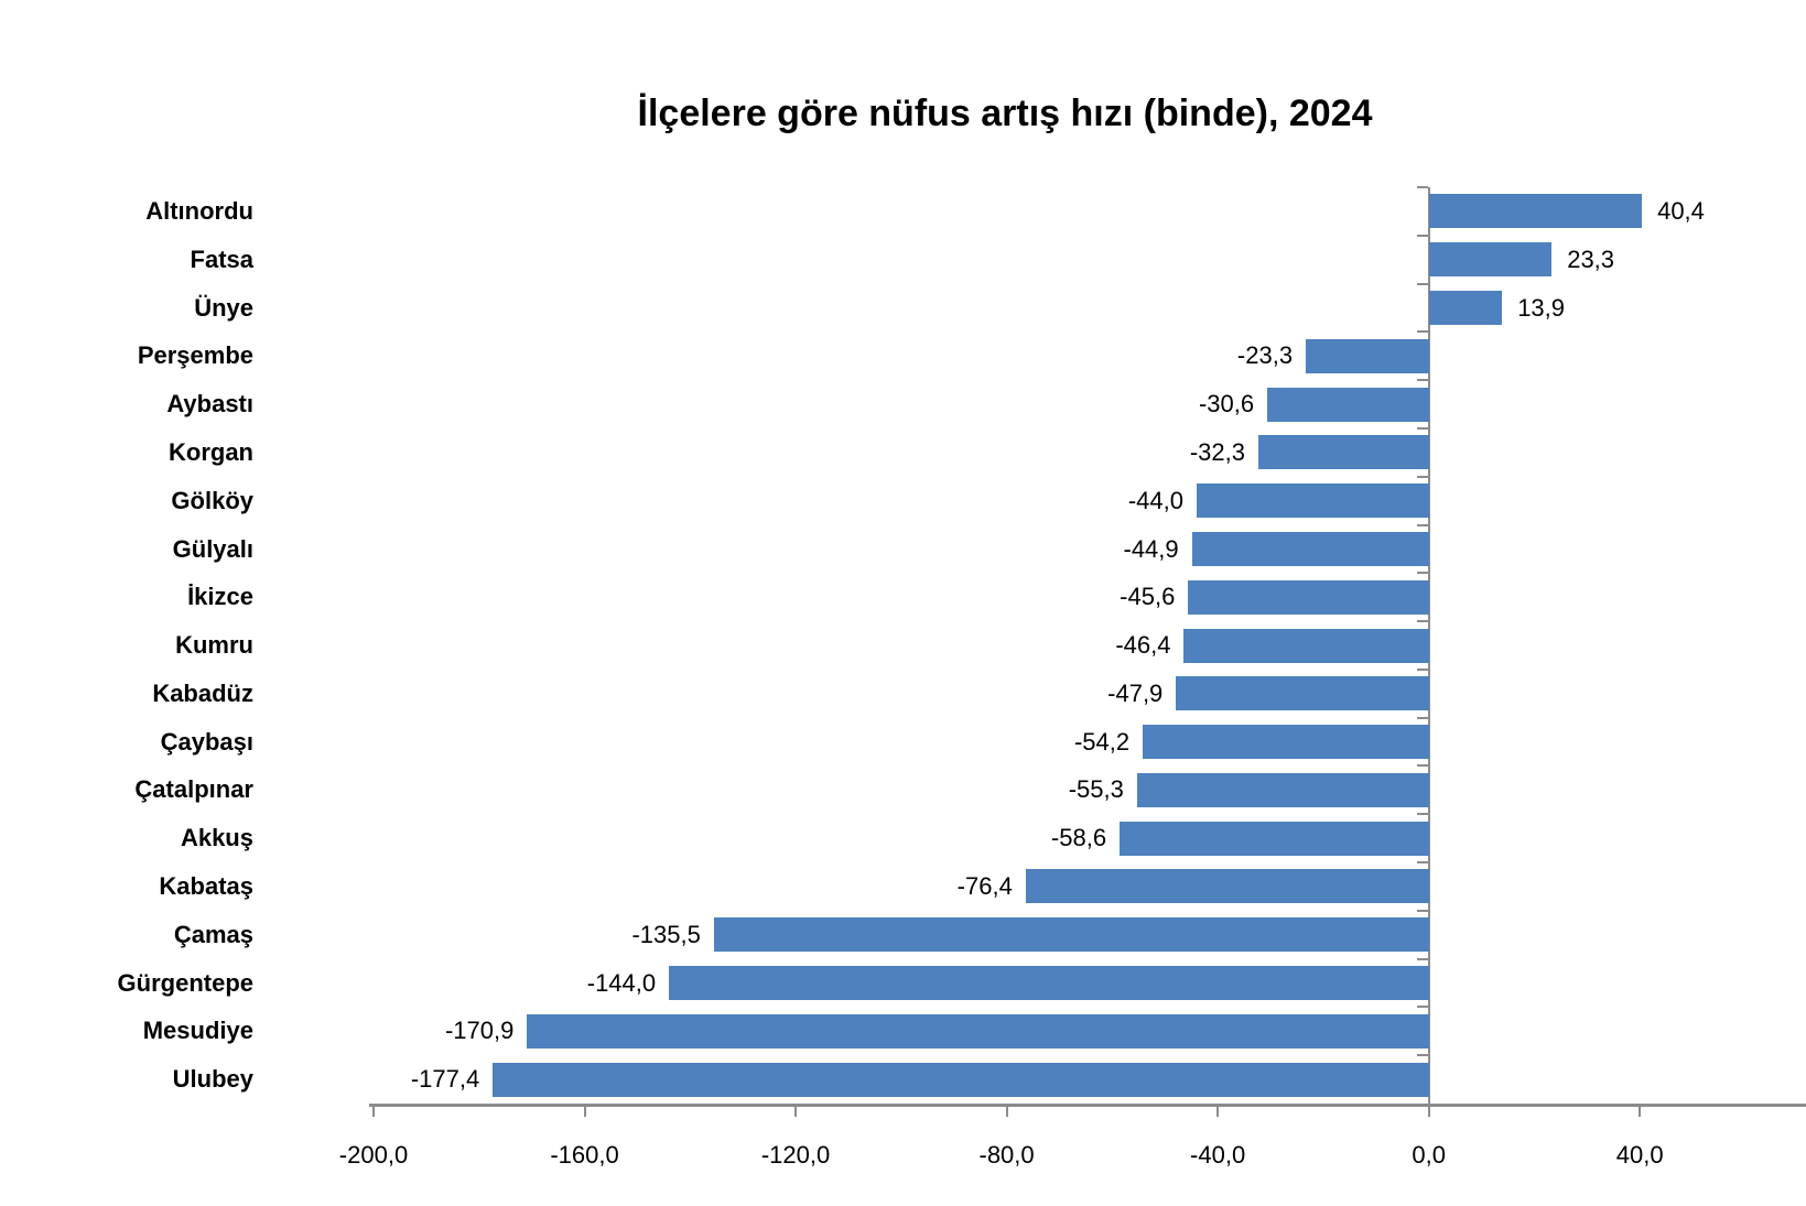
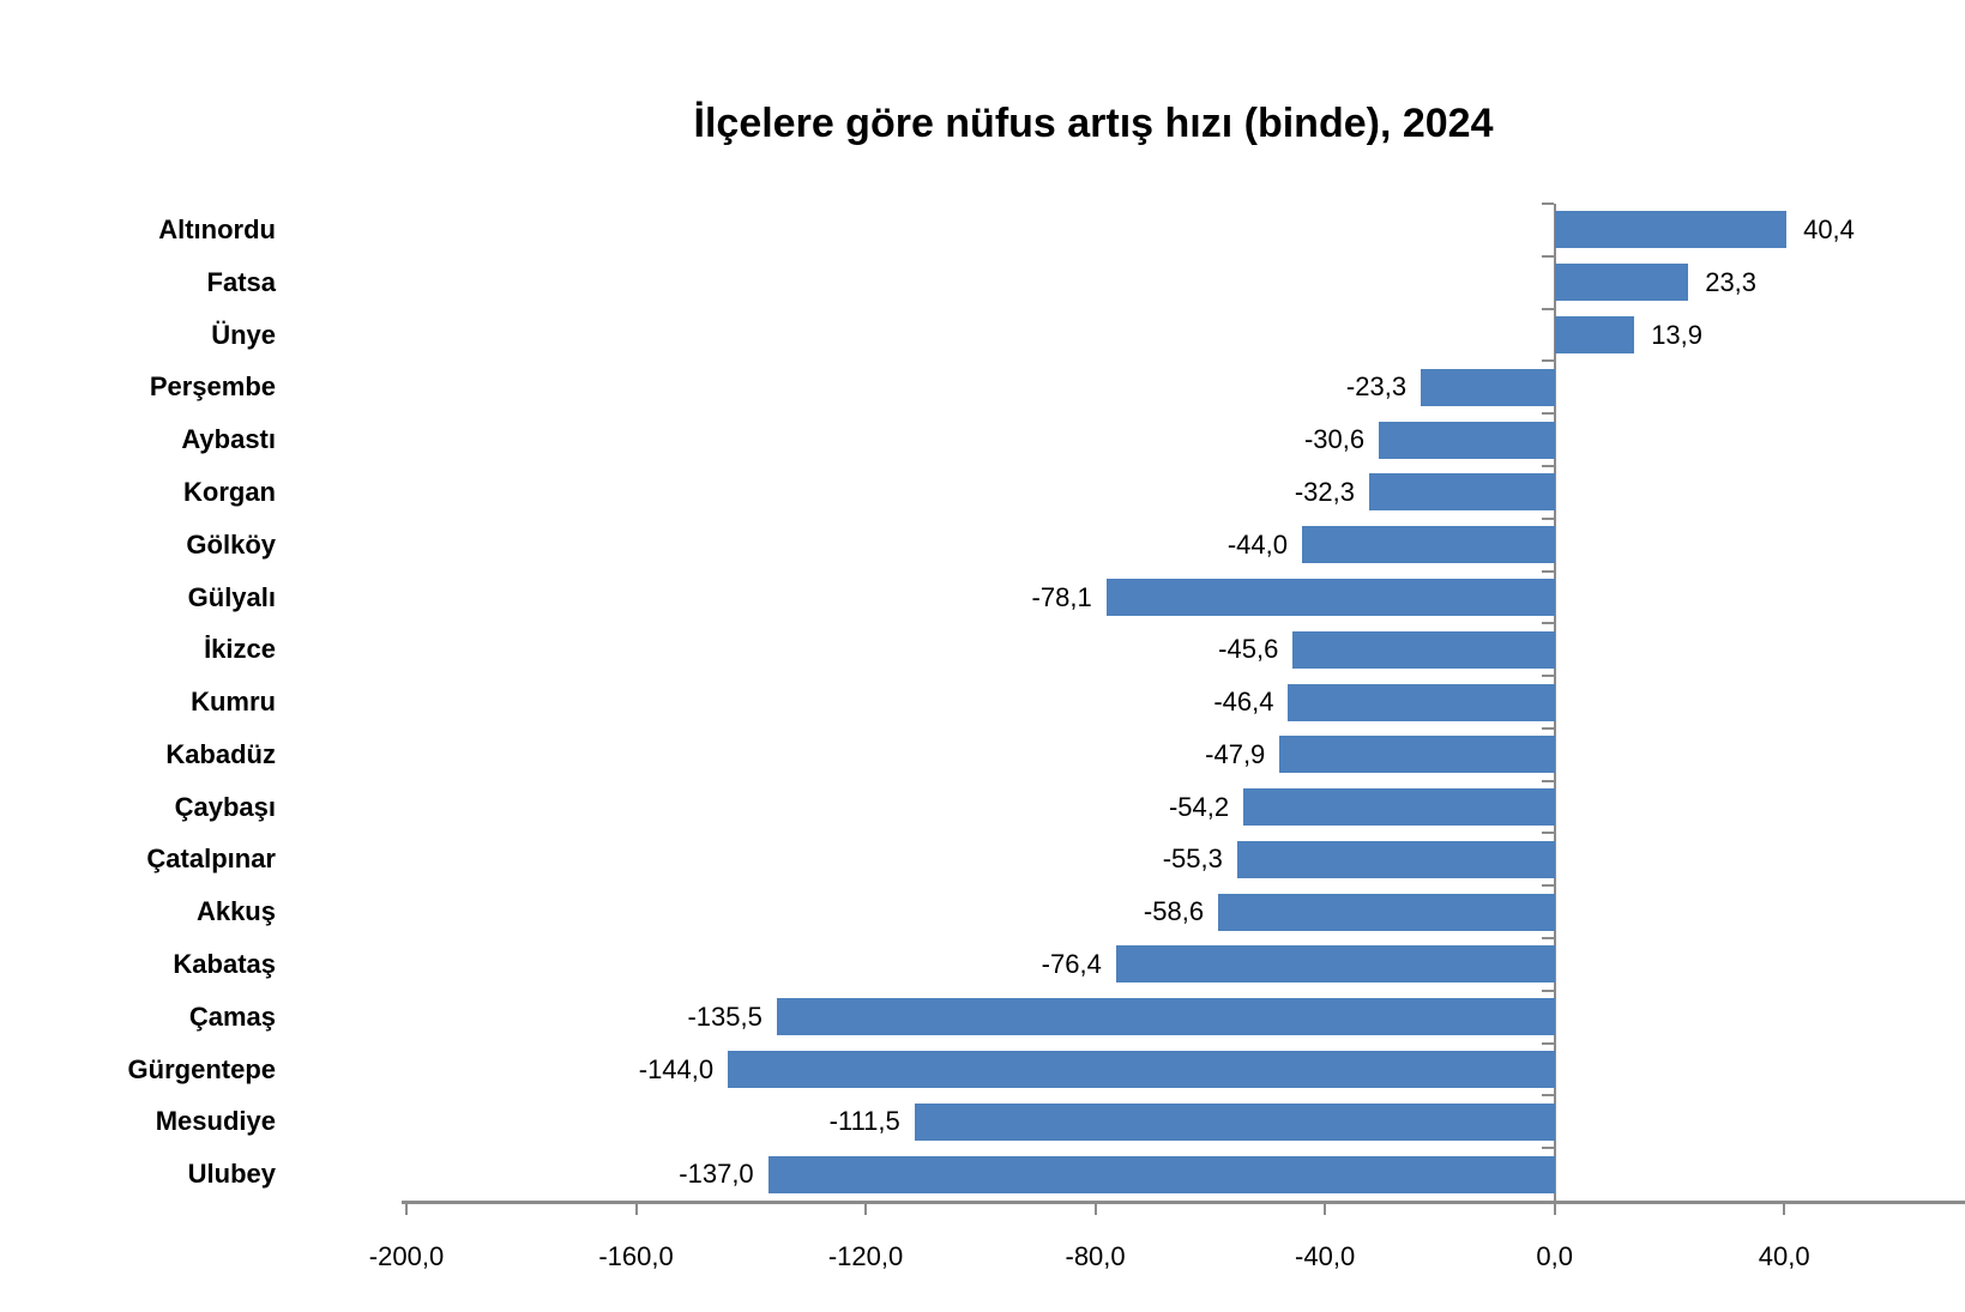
Gülyalı: -44,9 -> -78,1
Mesudiye: -170,9 -> -111,5
Ulubey: -177,4 -> -137,0
